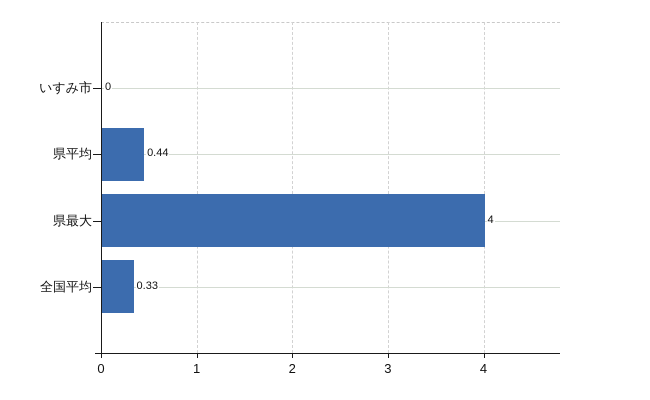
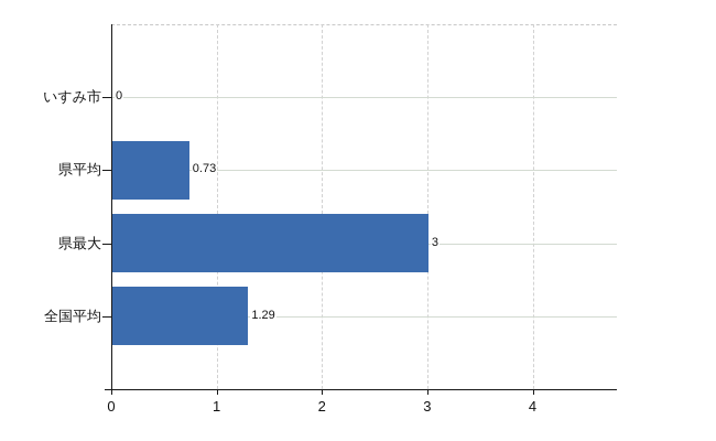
県平均: 0.44 -> 0.73
県最大: 4 -> 3
全国平均: 0.33 -> 1.29
